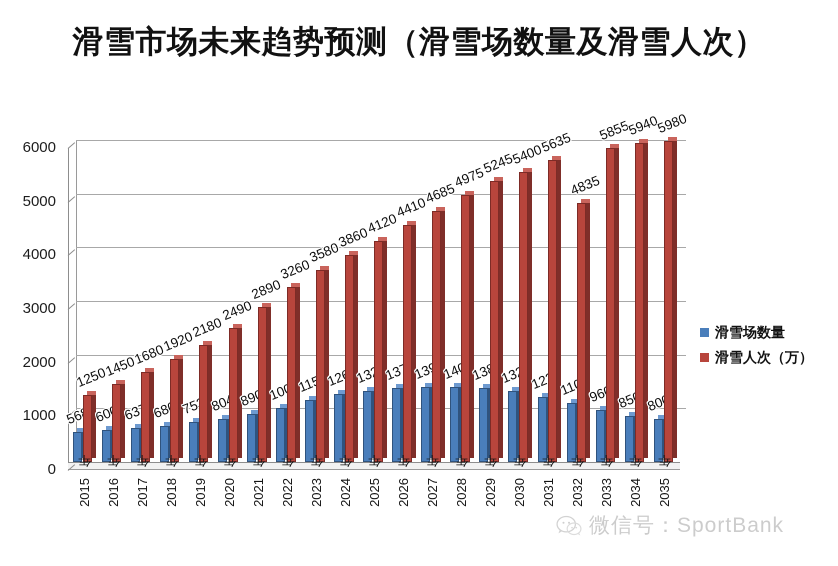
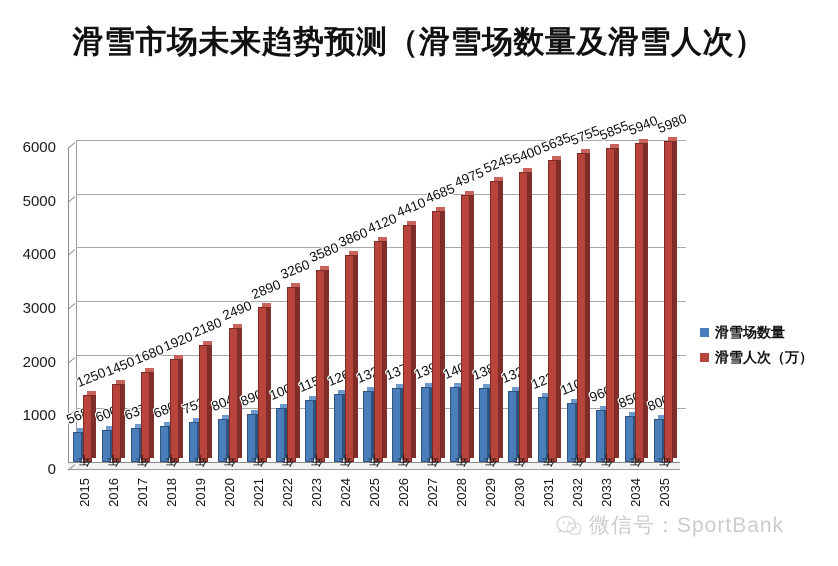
滑雪人次（万）/2032年: 4835 -> 5755
